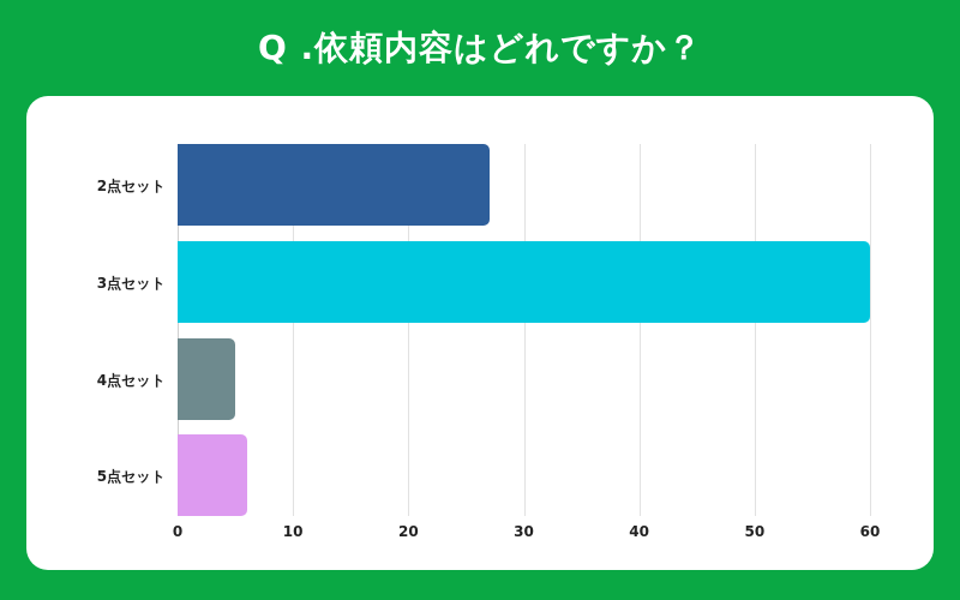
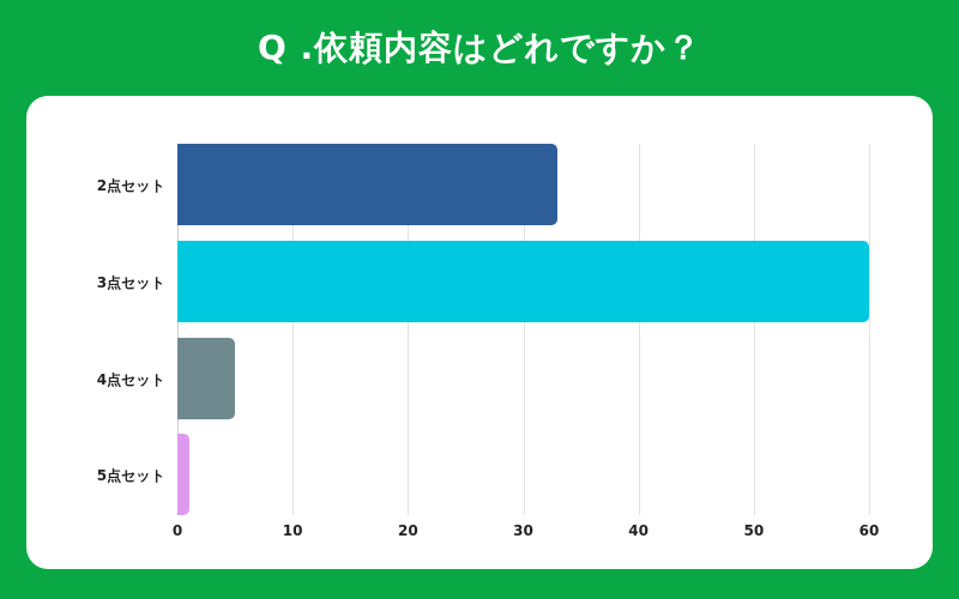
2点セット: 27 -> 33
5点セット: 6 -> 1
